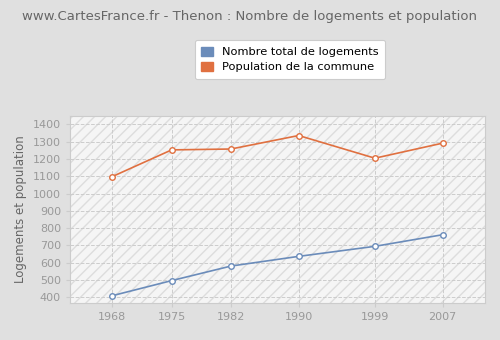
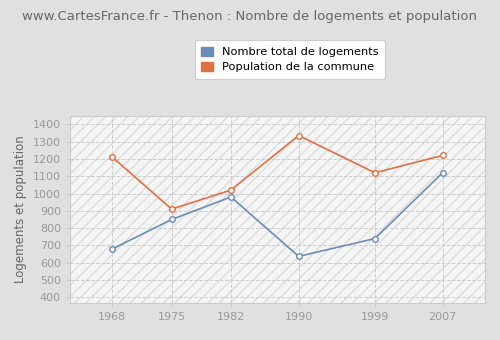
Nombre total de logements/1968: 410 -> 680
Population de la commune/1968: 1100 -> 1210
Nombre total de logements/1975: 500 -> 850
Population de la commune/1975: 1250 -> 910
Nombre total de logements/1982: 580 -> 980
Population de la commune/1982: 1260 -> 1020
Nombre total de logements/1999: 700 -> 740
Population de la commune/1999: 1200 -> 1120
Nombre total de logements/2007: 760 -> 1120
Population de la commune/2007: 1290 -> 1220
